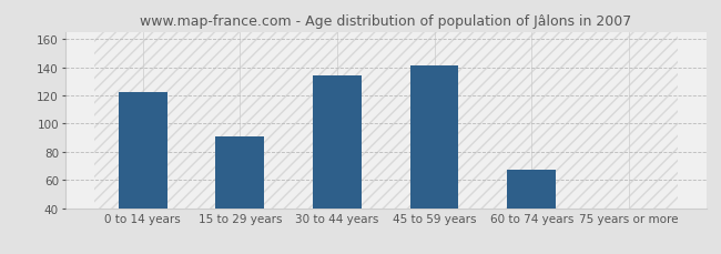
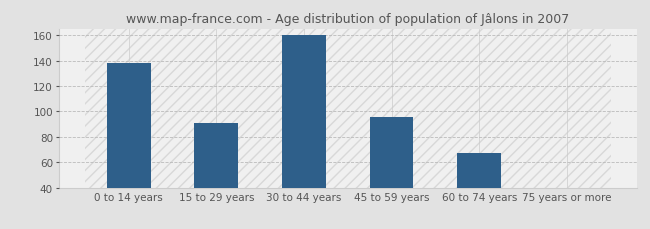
0 to 14 years: 122 -> 138
30 to 44 years: 134 -> 160
45 to 59 years: 141 -> 96
